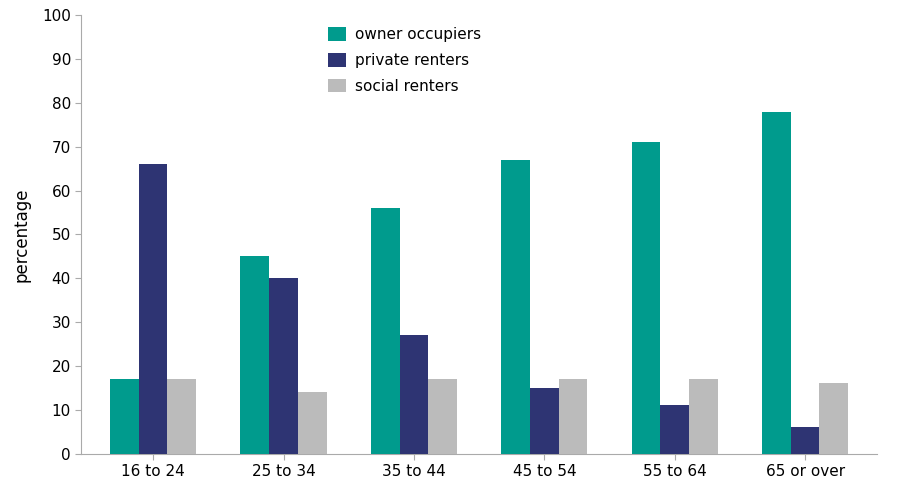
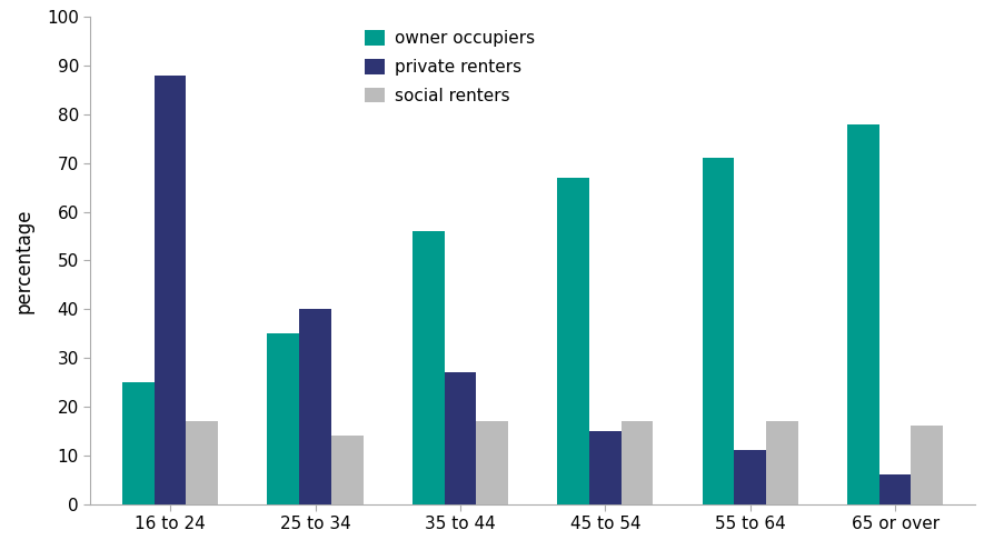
owner occupiers/16 to 24: 17 -> 25
private renters/16 to 24: 66 -> 88
owner occupiers/25 to 34: 45 -> 35
